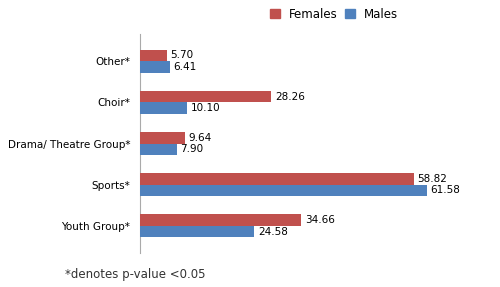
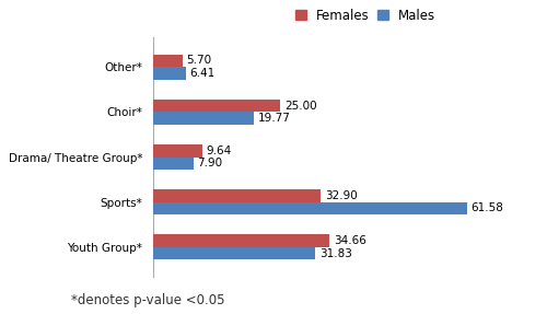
Females/Choir*: 28.26 -> 25.00
Males/Choir*: 10.10 -> 19.77
Females/Sports*: 58.82 -> 32.90
Males/Youth Group*: 24.58 -> 31.83
